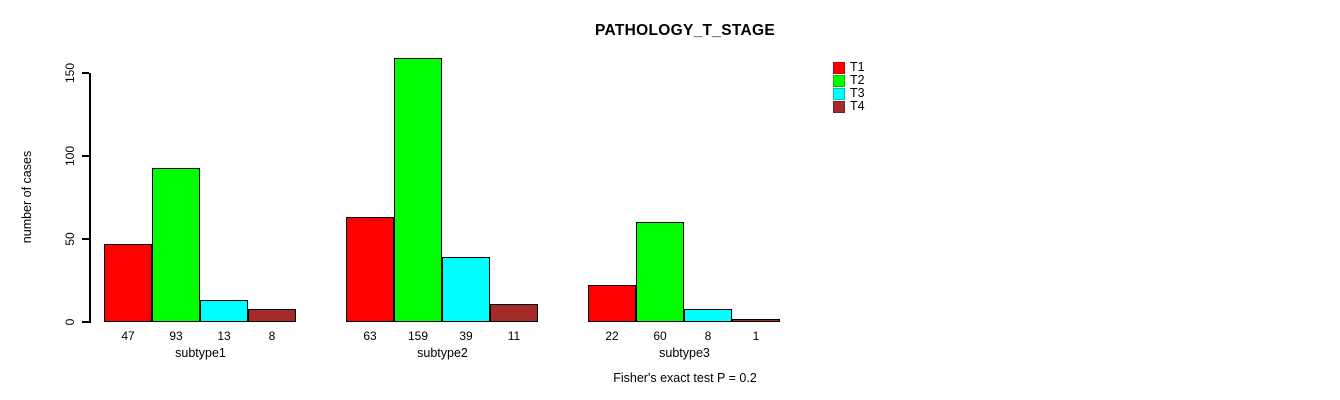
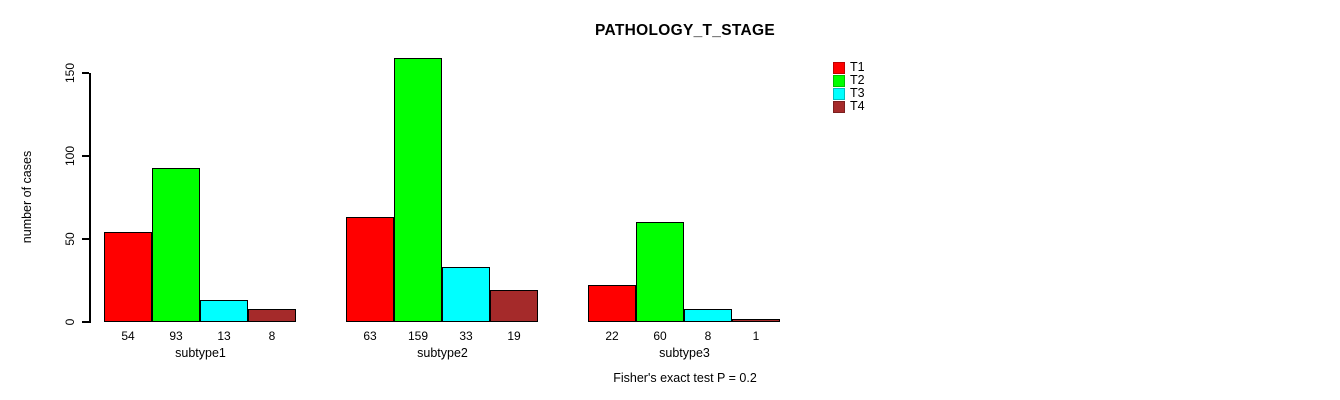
T1/subtype1: 47 -> 54
T3/subtype2: 39 -> 33
T4/subtype2: 11 -> 19
